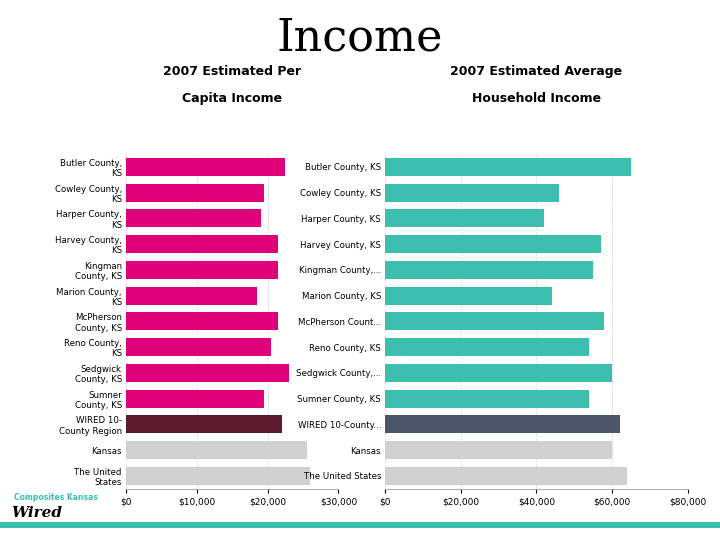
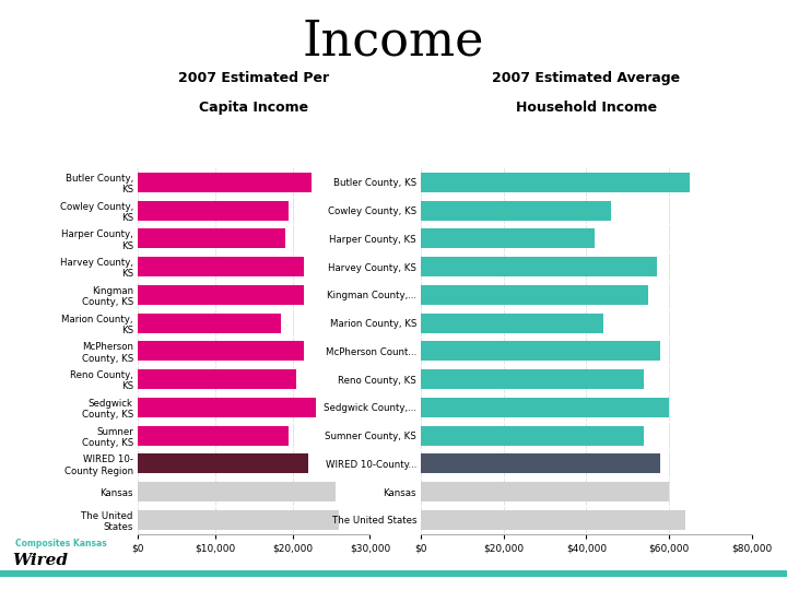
WIRED 10-County...: $62,000 -> $58,000
